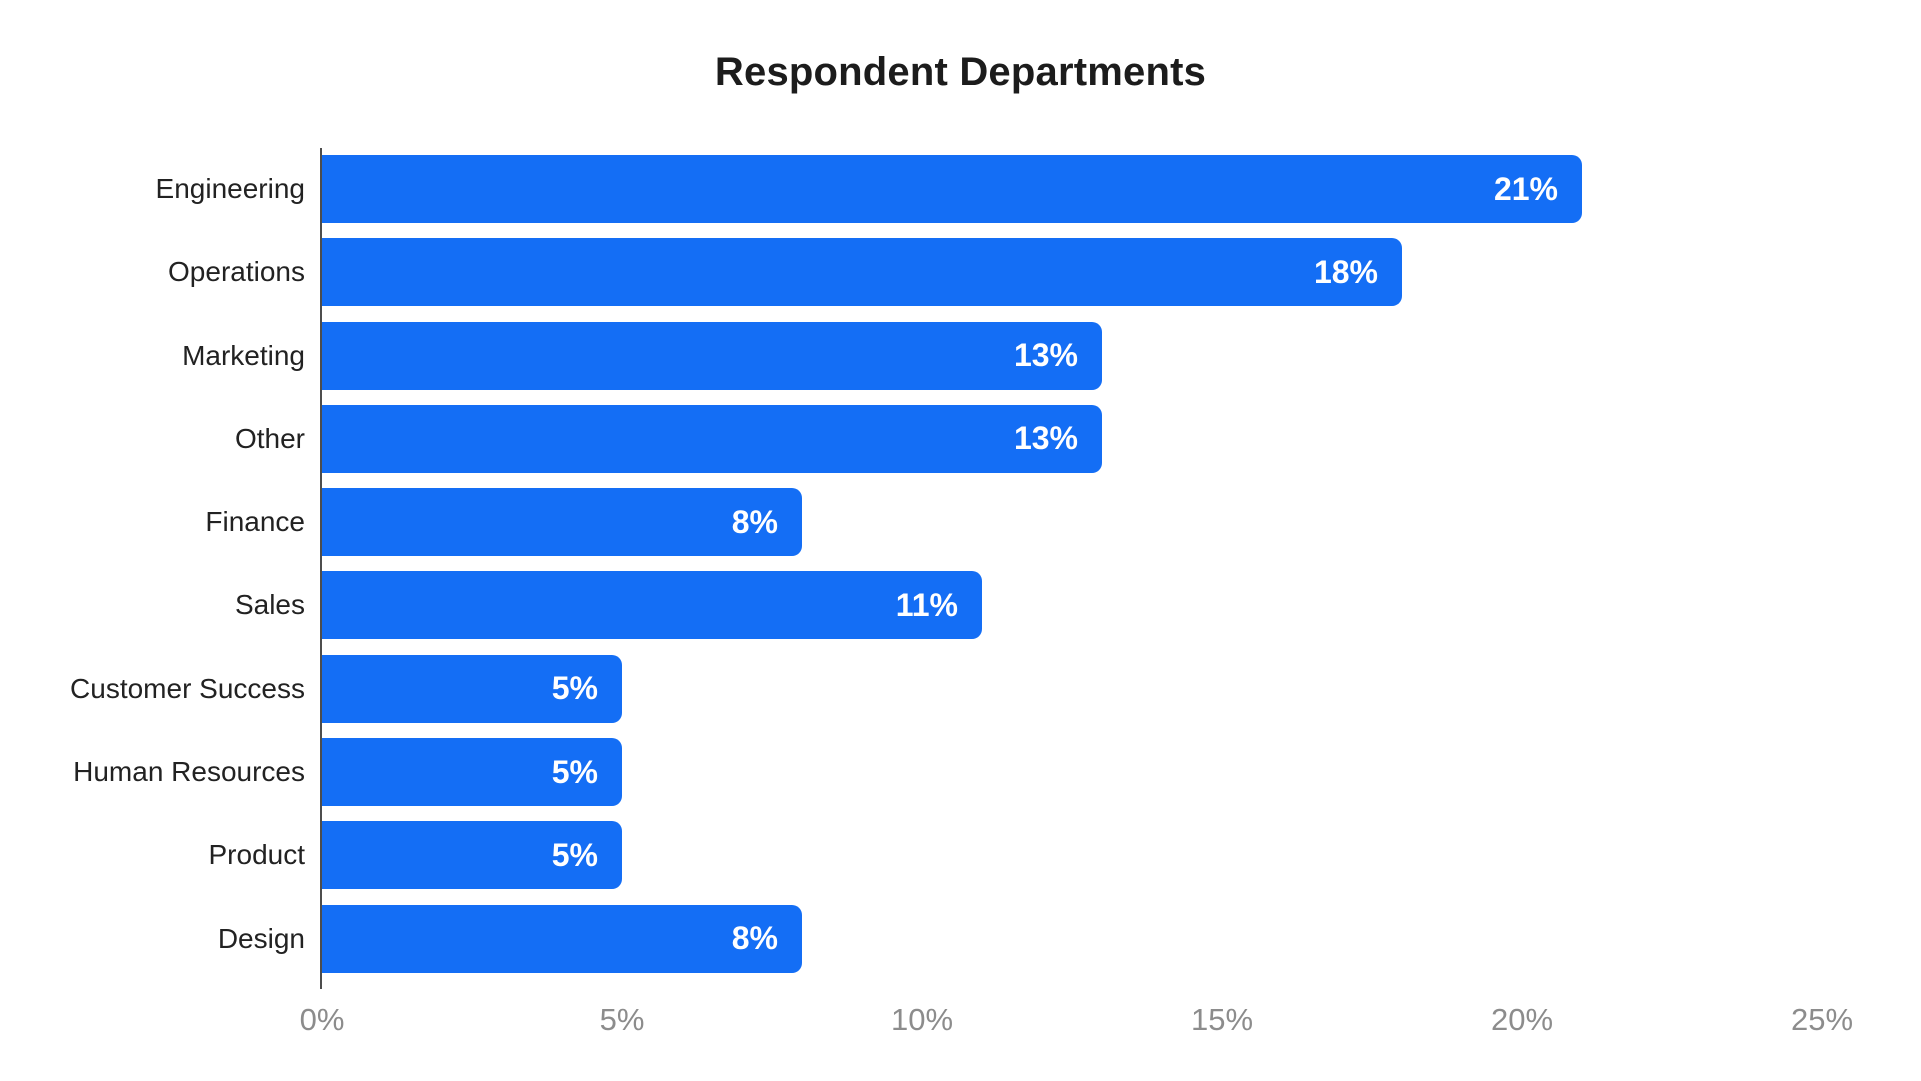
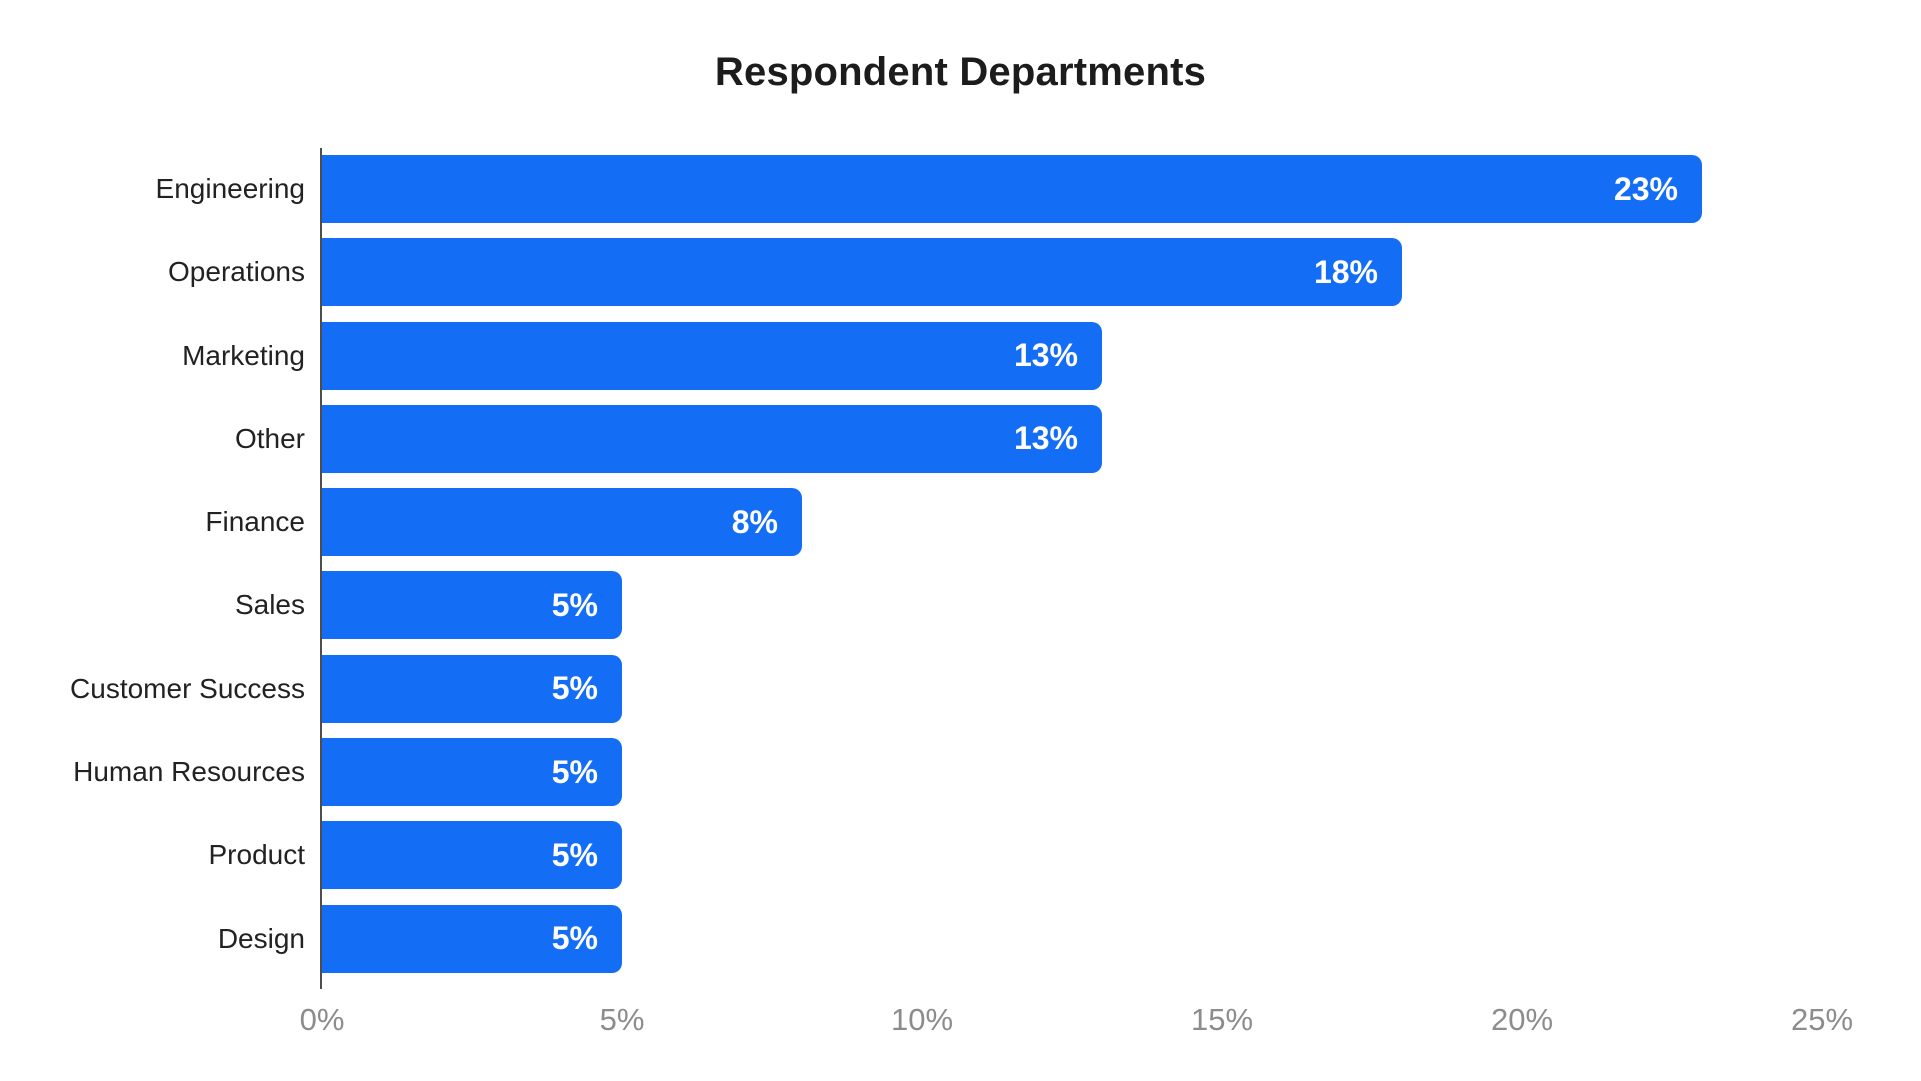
Engineering: 21% -> 23%
Sales: 11% -> 5%
Design: 8% -> 5%
